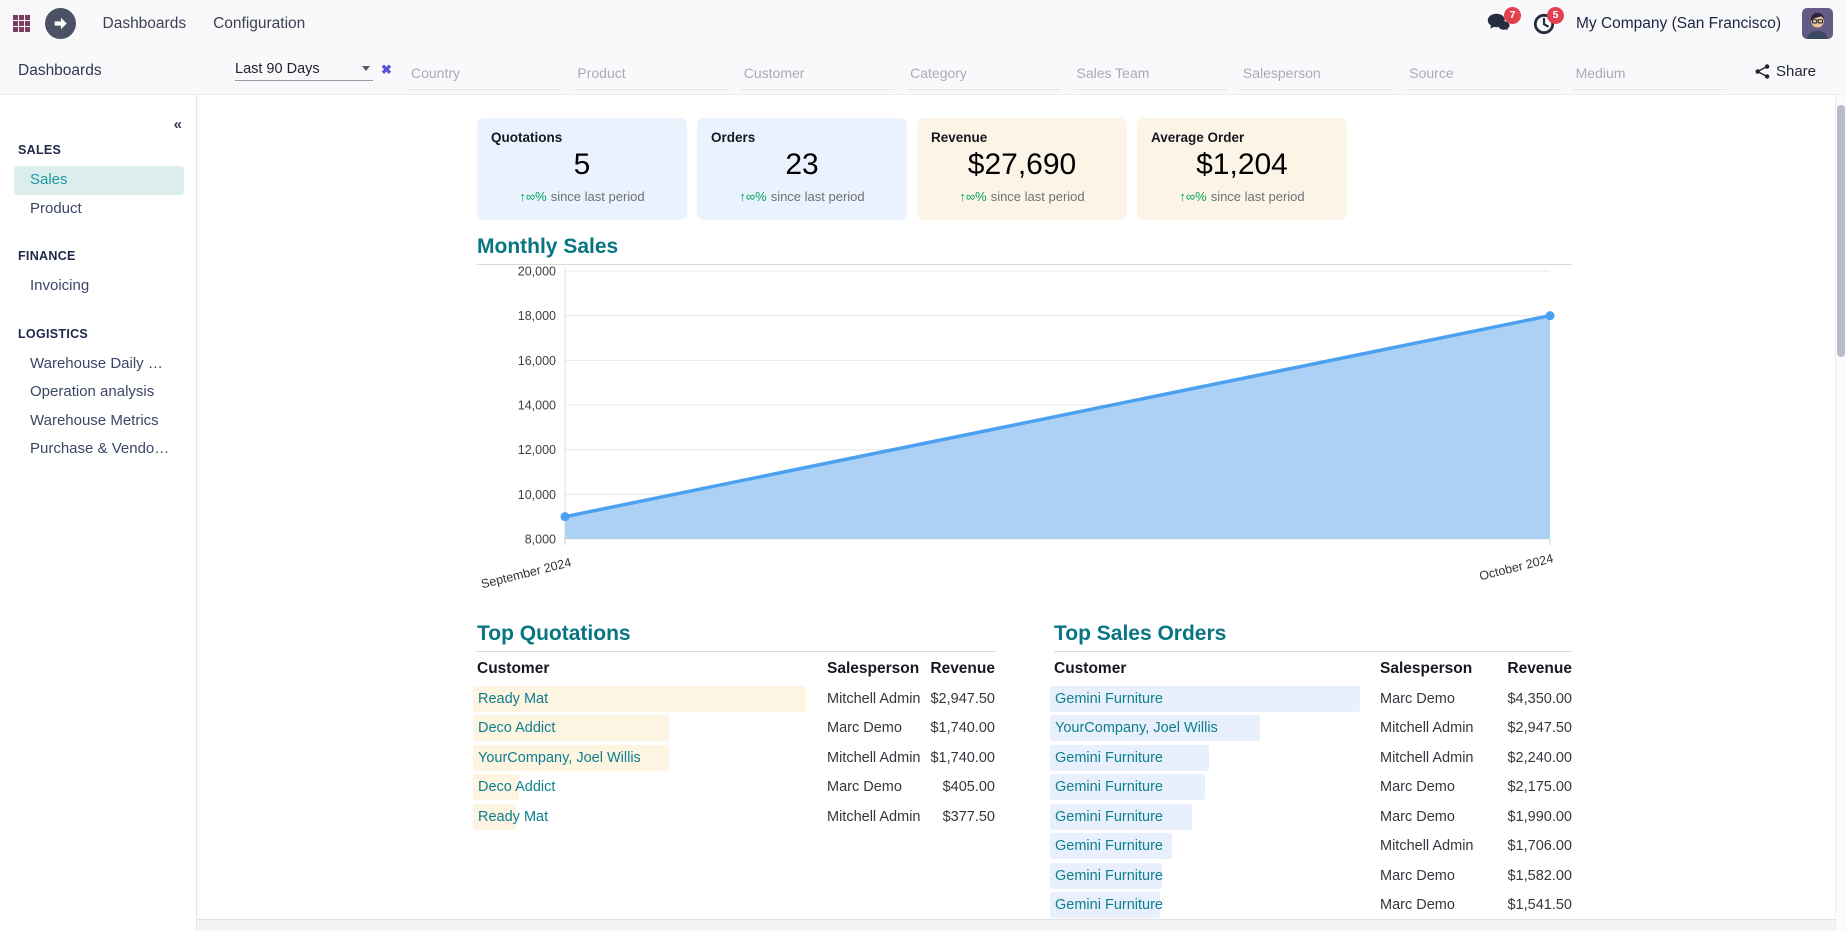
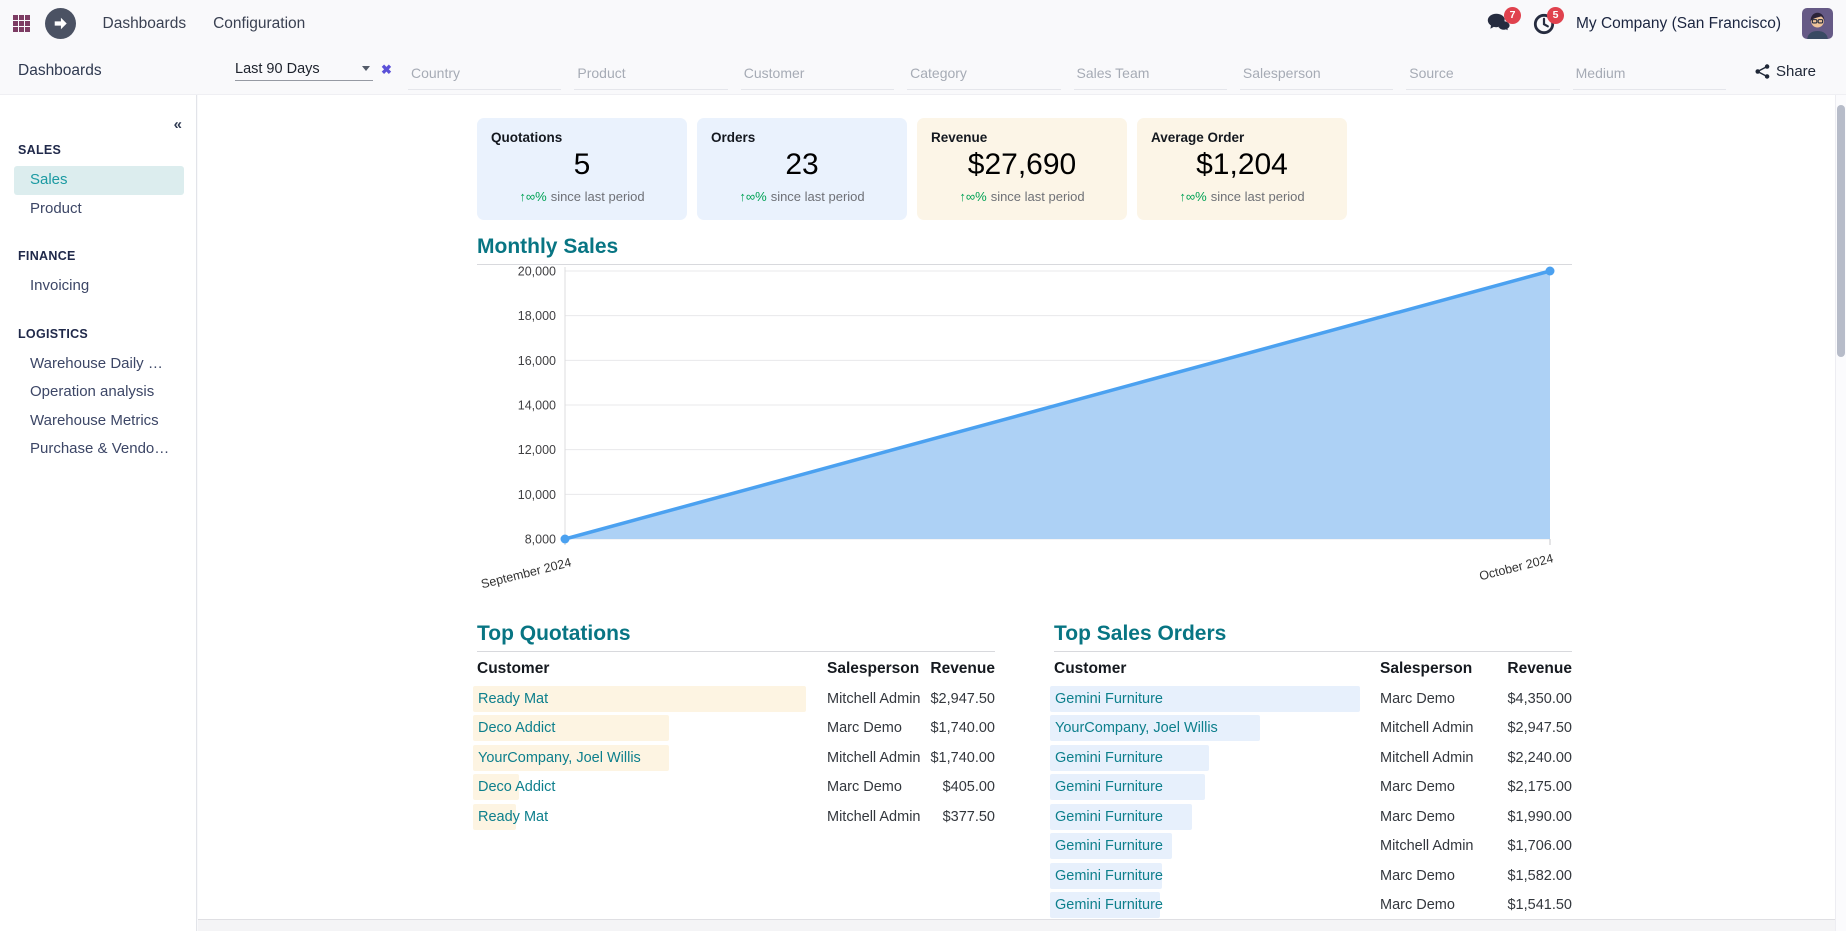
September 2024: 9000 -> 8000
October 2024: 18000 -> 20000
